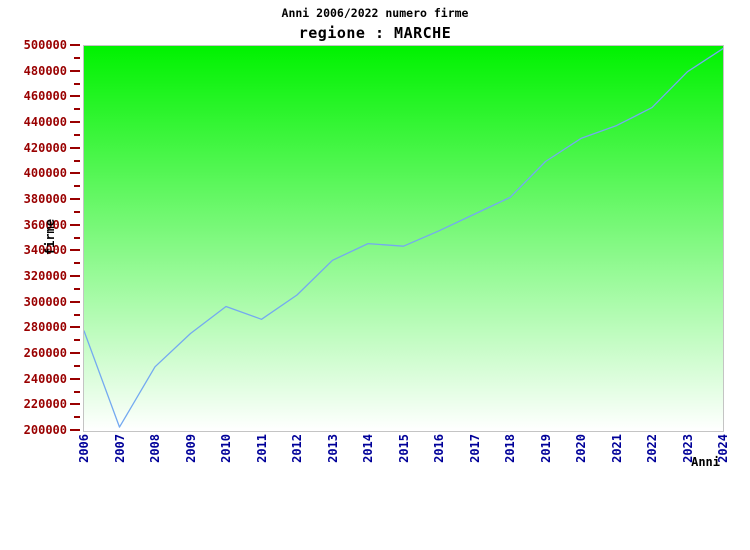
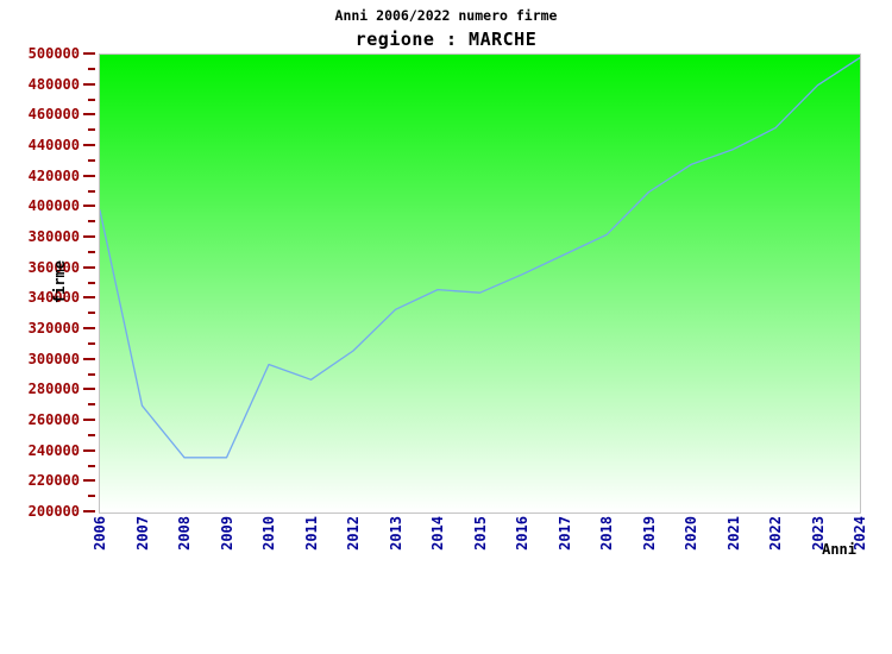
2006: 278000 -> 398000
2007: 203000 -> 270000
2008: 250000 -> 236000
2009: 276000 -> 236000
